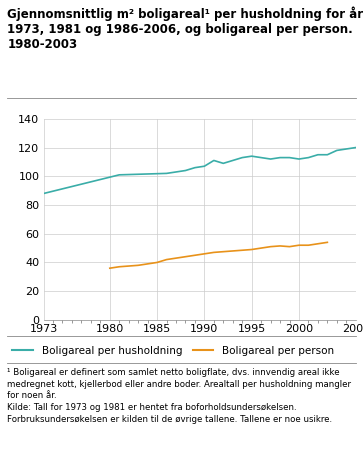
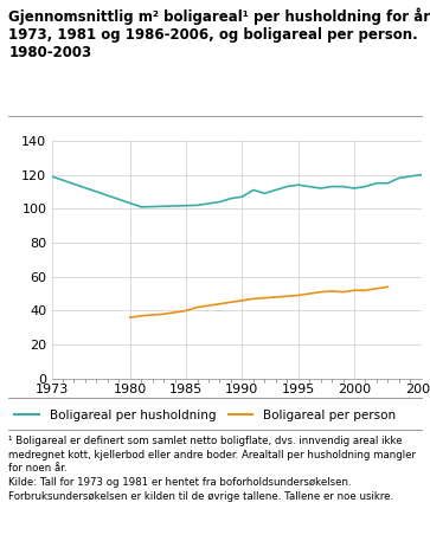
Boligareal per husholdning/1973: 88 -> 119
